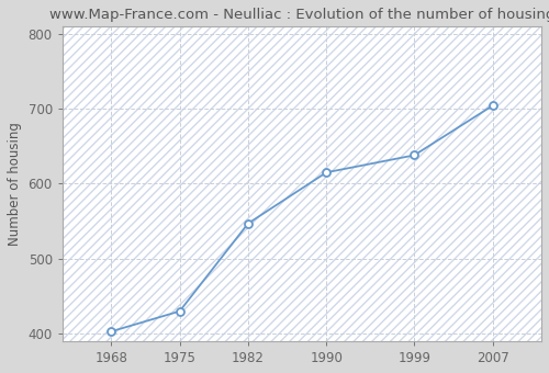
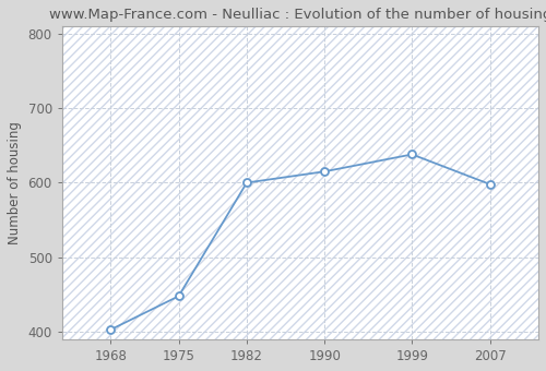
1975: 430 -> 448
1982: 547 -> 600
2007: 704 -> 598
